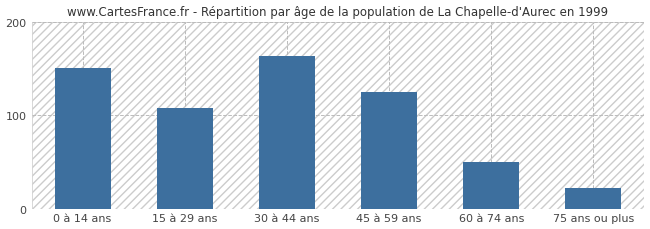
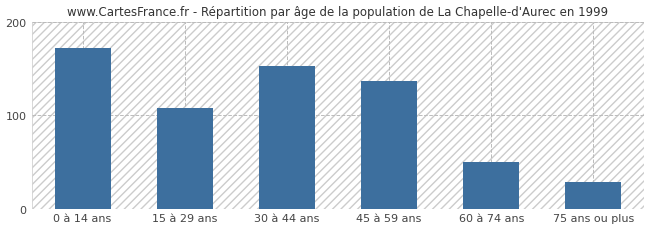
0 à 14 ans: 150 -> 172
30 à 44 ans: 163 -> 152
45 à 59 ans: 125 -> 136
75 ans ou plus: 22 -> 28
